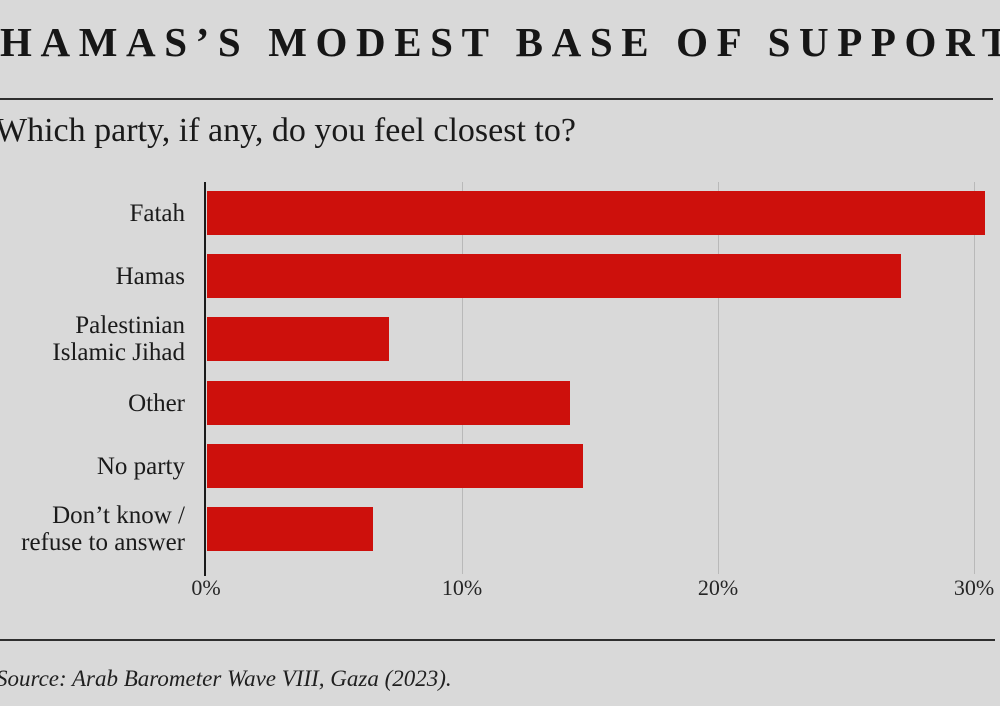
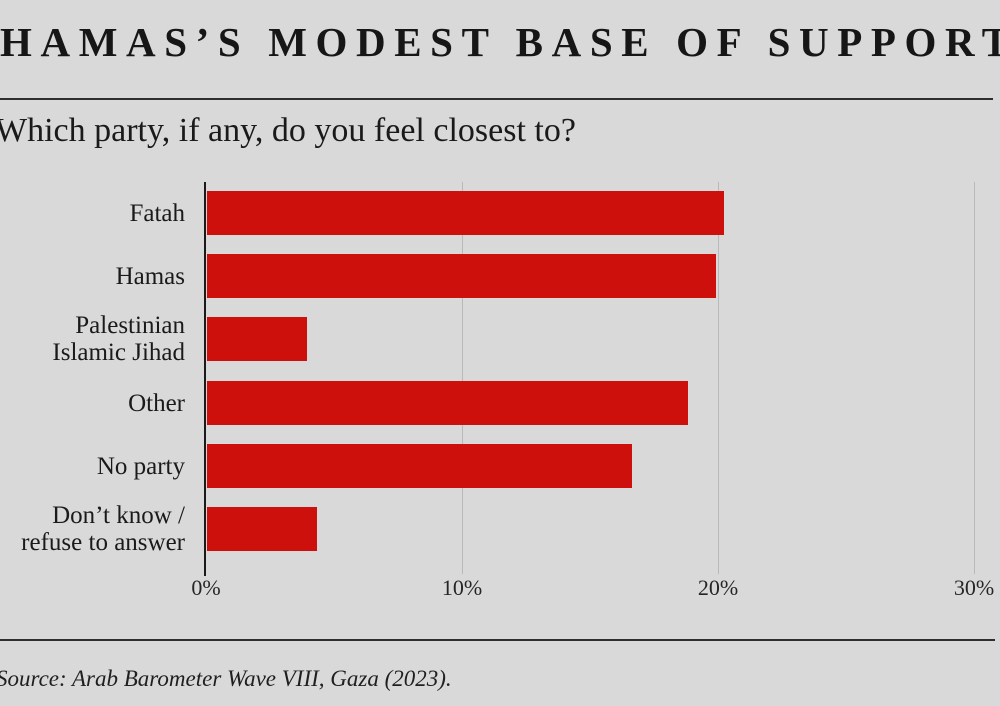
Fatah: 30.4% -> 20.2%
Hamas: 27.1% -> 19.9%
Palestinian Islamic Jihad: 7.1% -> 3.9%
Other: 14.2% -> 18.8%
No party: 14.7% -> 16.6%
Don’t know / refuse to answer: 6.5% -> 4.3%
